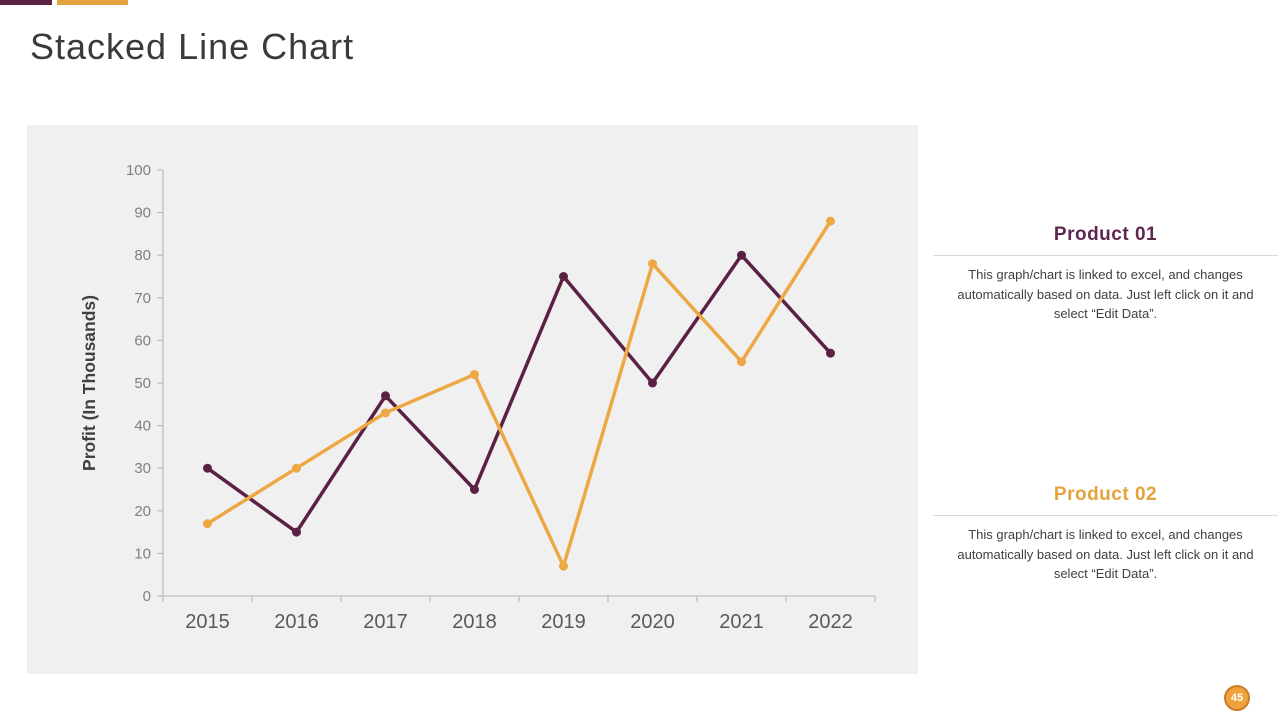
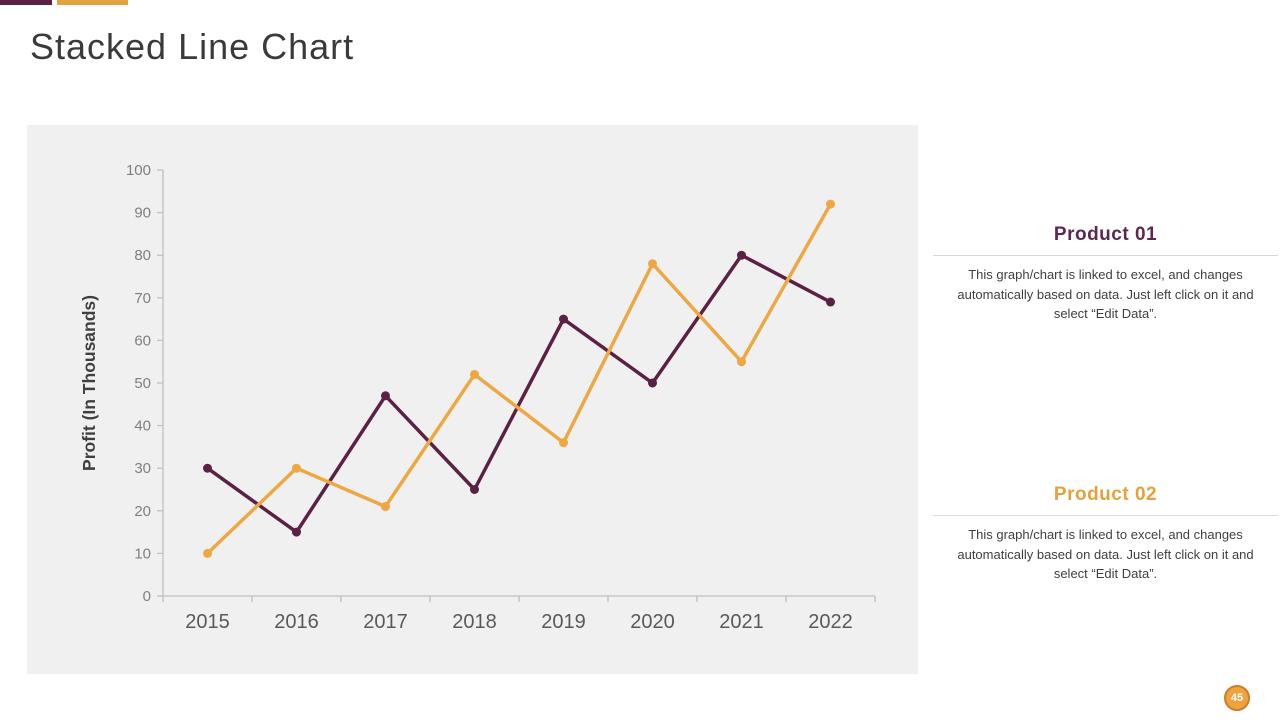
Product 02/2015: 17 -> 10
Product 02/2017: 43 -> 21
Product 01/2019: 75 -> 65
Product 02/2019: 7 -> 36
Product 01/2022: 57 -> 69
Product 02/2022: 88 -> 92
